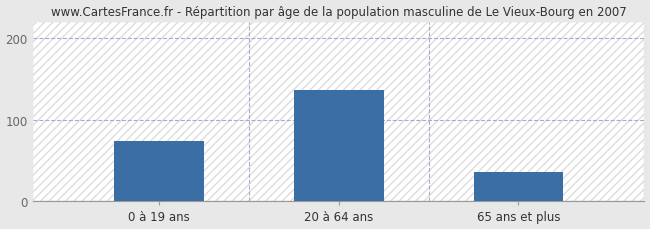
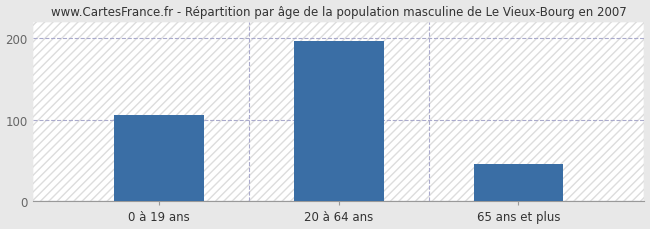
0 à 19 ans: 74 -> 106
20 à 64 ans: 136 -> 196
65 ans et plus: 36 -> 46
